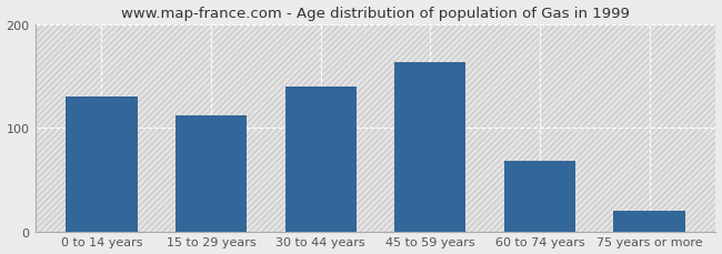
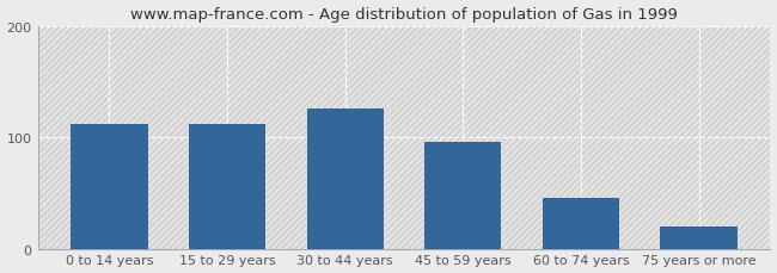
0 to 14 years: 130 -> 112
30 to 44 years: 140 -> 126
45 to 59 years: 163 -> 96
60 to 74 years: 68 -> 46
